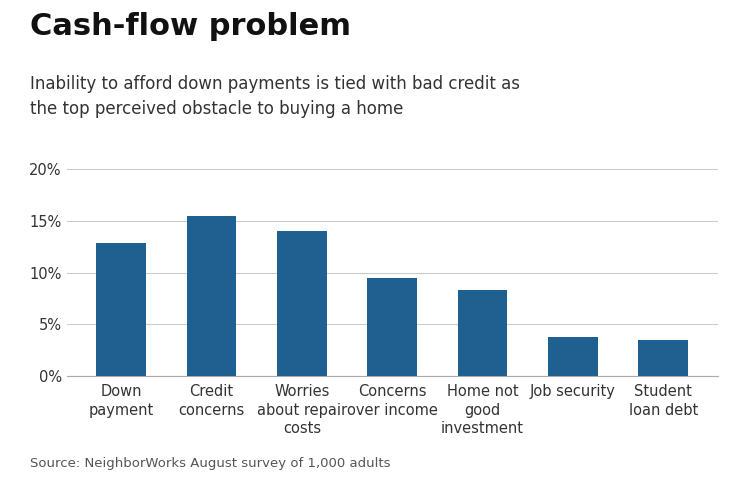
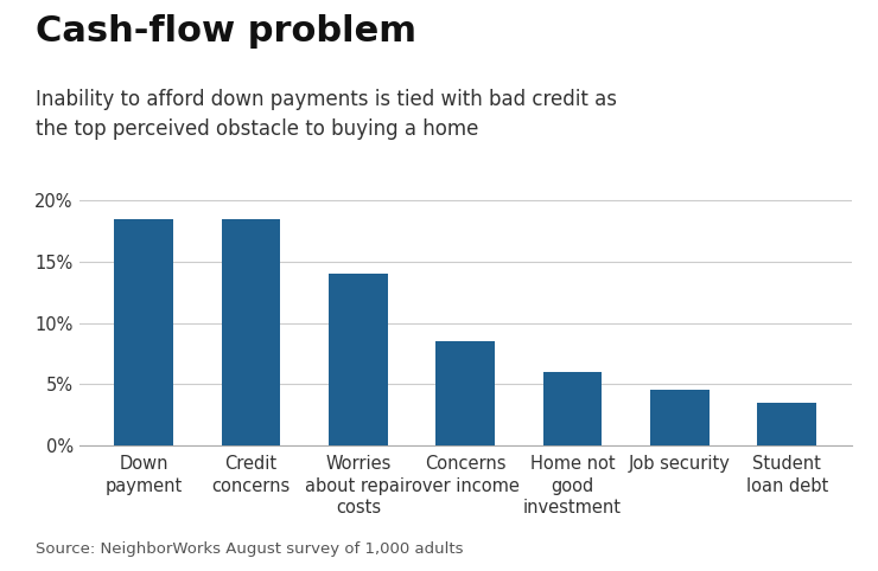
Down payment: 12.9% -> 18.5%
Credit concerns: 15.5% -> 18.5%
Concerns over income: 9.5% -> 8.5%
Home not good investment: 8.3% -> 6.0%
Job security: 3.8% -> 4.5%
